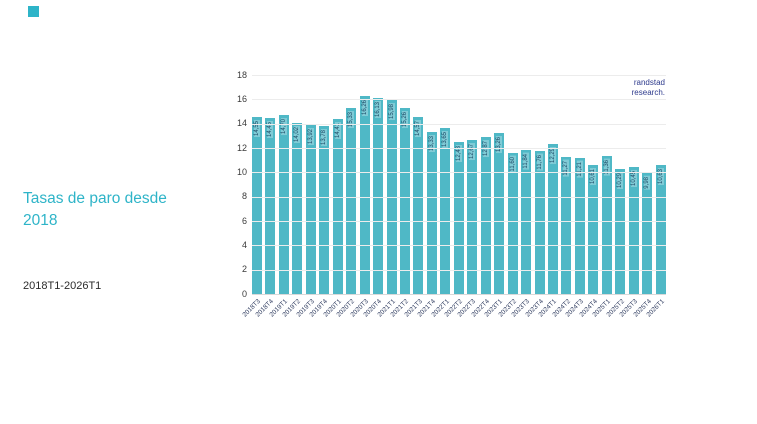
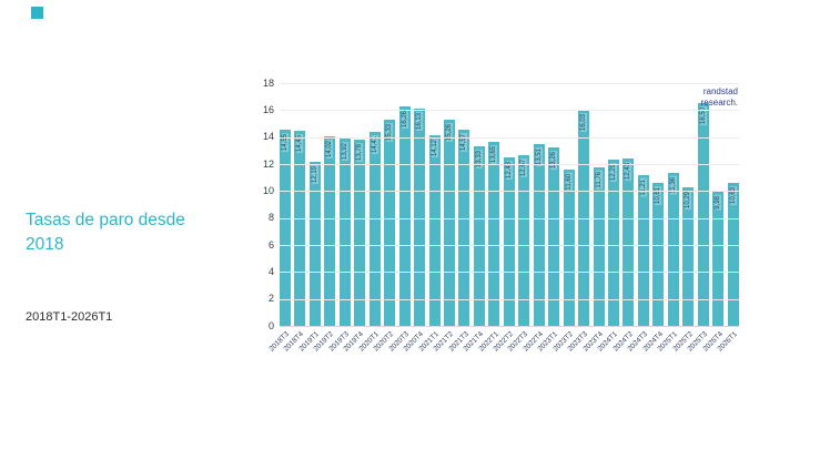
2019T1: 14,70 -> 12,19
2021T1: 15,98 -> 14,12
2022T4: 12,87 -> 13,51
2023T3: 11,84 -> 16,03
2024T2: 11,27 -> 12,43
2025T3: 10,45 -> 16,50
